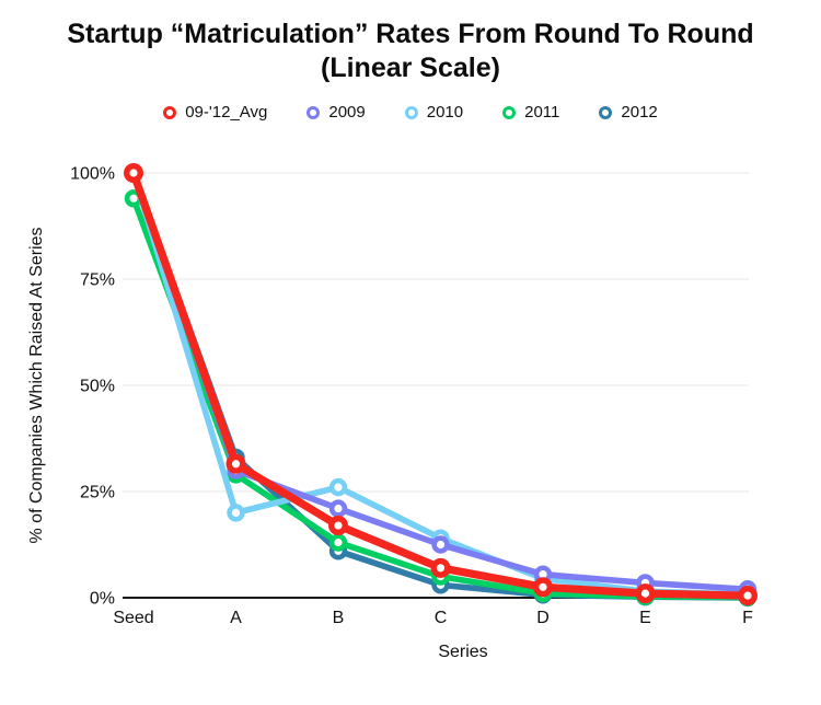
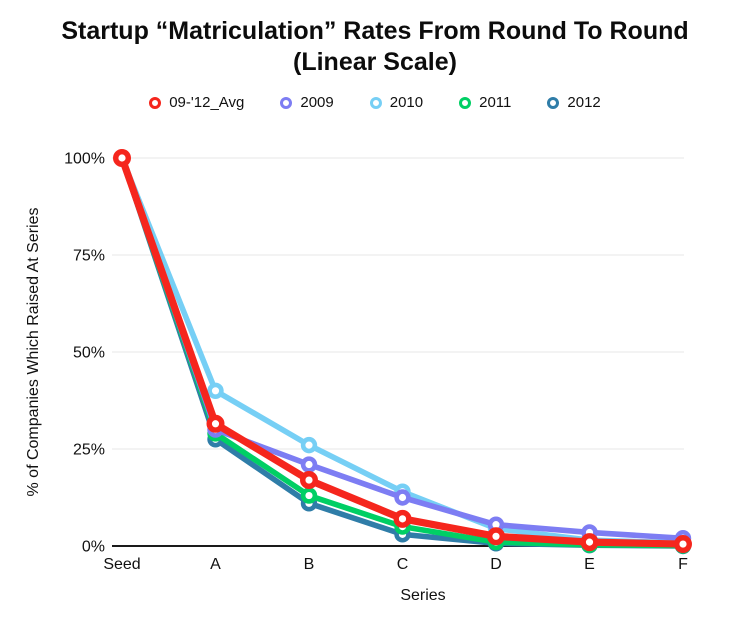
2011/Seed: 94% -> 100%
2010/A: 20% -> 40%
2012/A: 33% -> 28%
